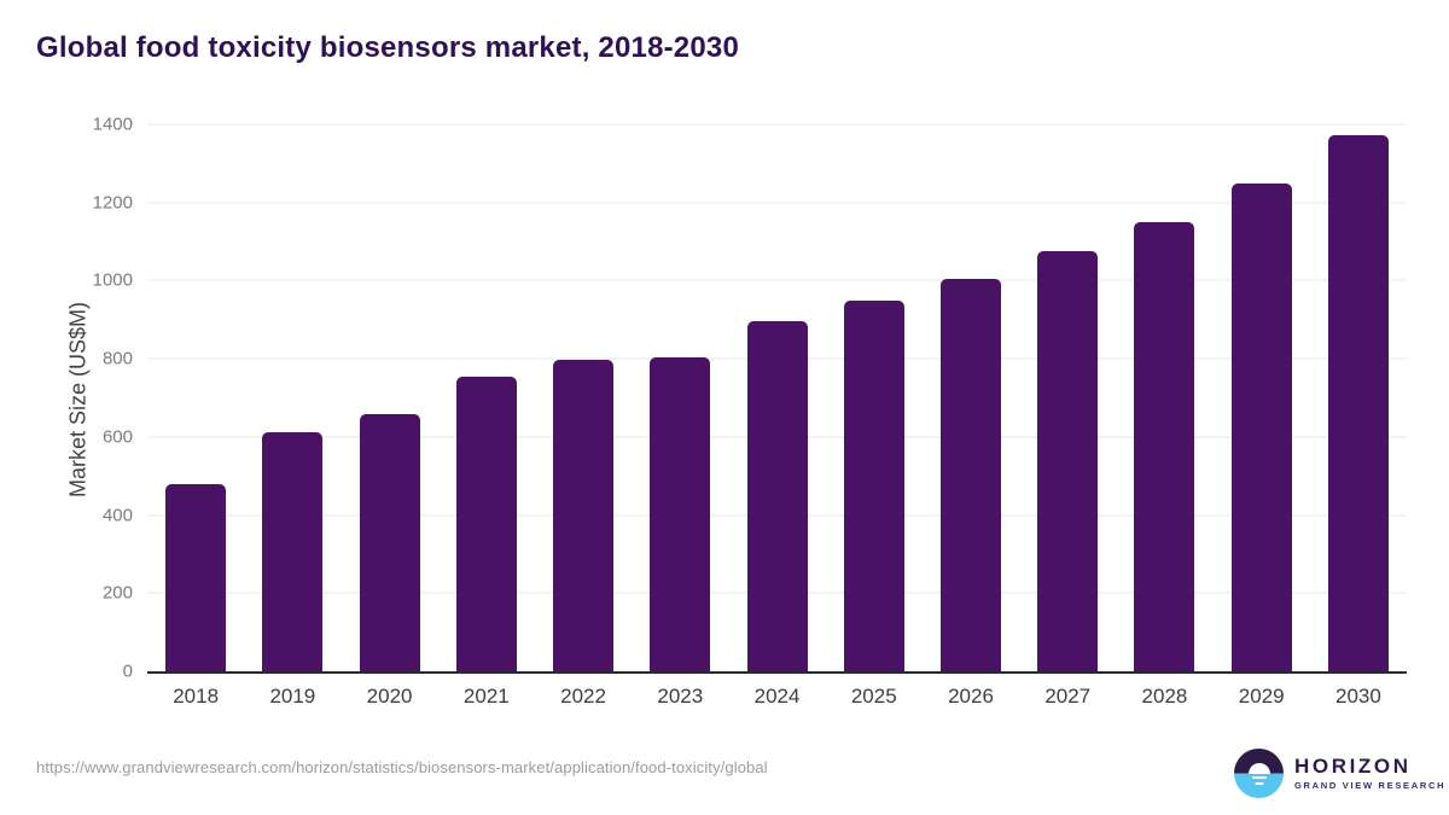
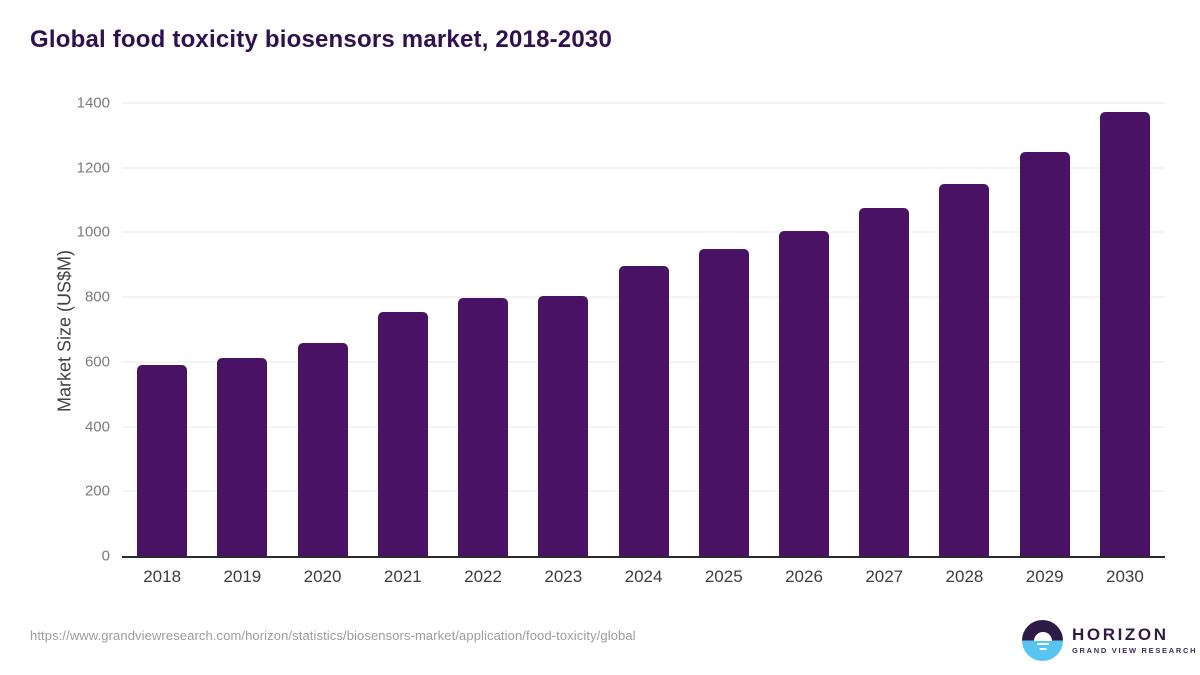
2018: 480 -> 590
